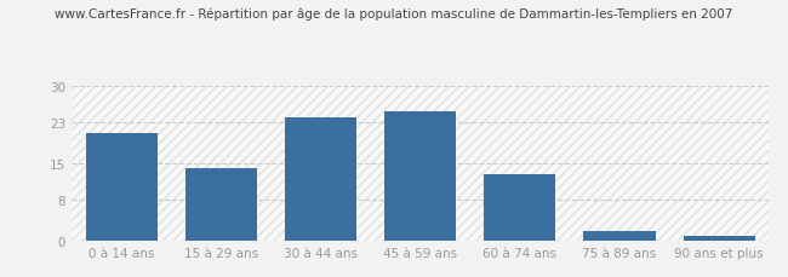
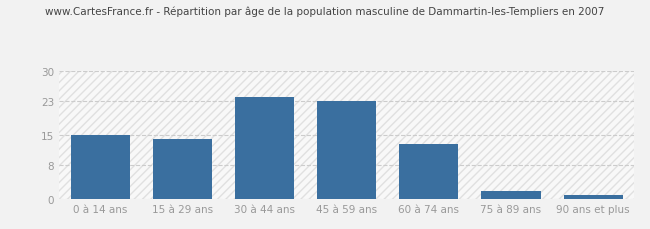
0 à 14 ans: 21 -> 15
45 à 59 ans: 25 -> 23
